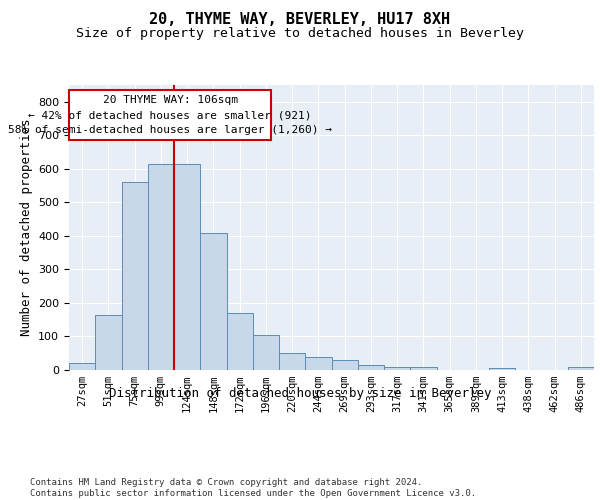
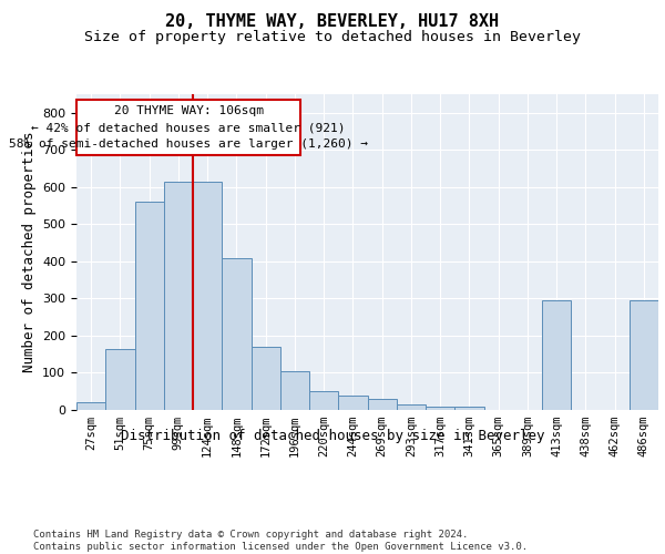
413sqm: 7 -> 295
486sqm: 8 -> 295
